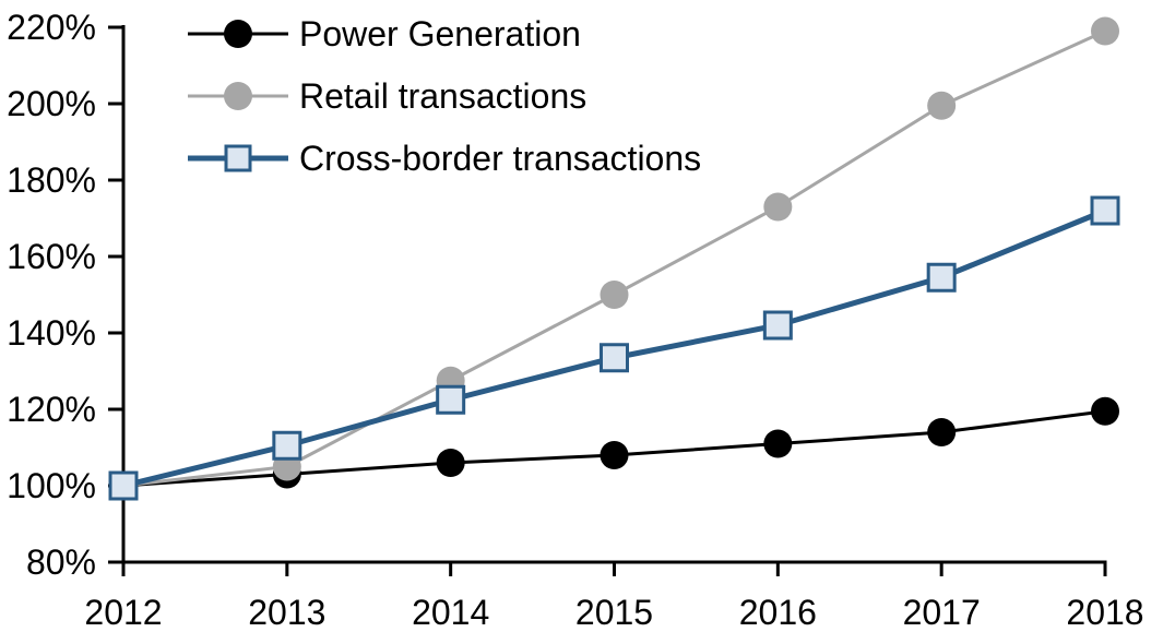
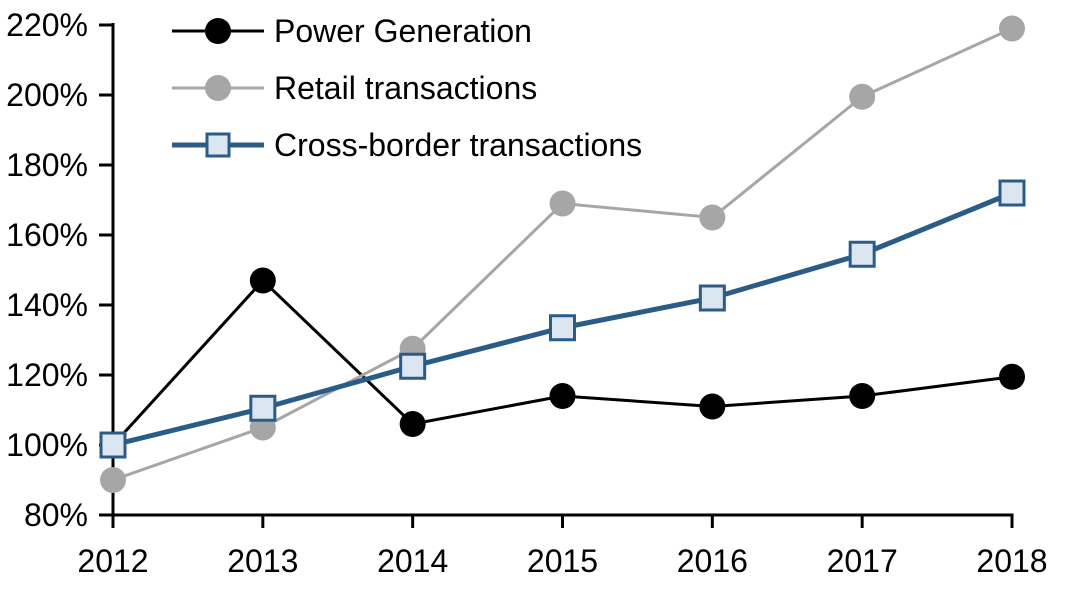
Retail transactions/2012: 100% -> 90%
Power Generation/2013: 103% -> 147%
Power Generation/2015: 108% -> 114%
Retail transactions/2015: 150% -> 169%
Retail transactions/2016: 173% -> 165%
